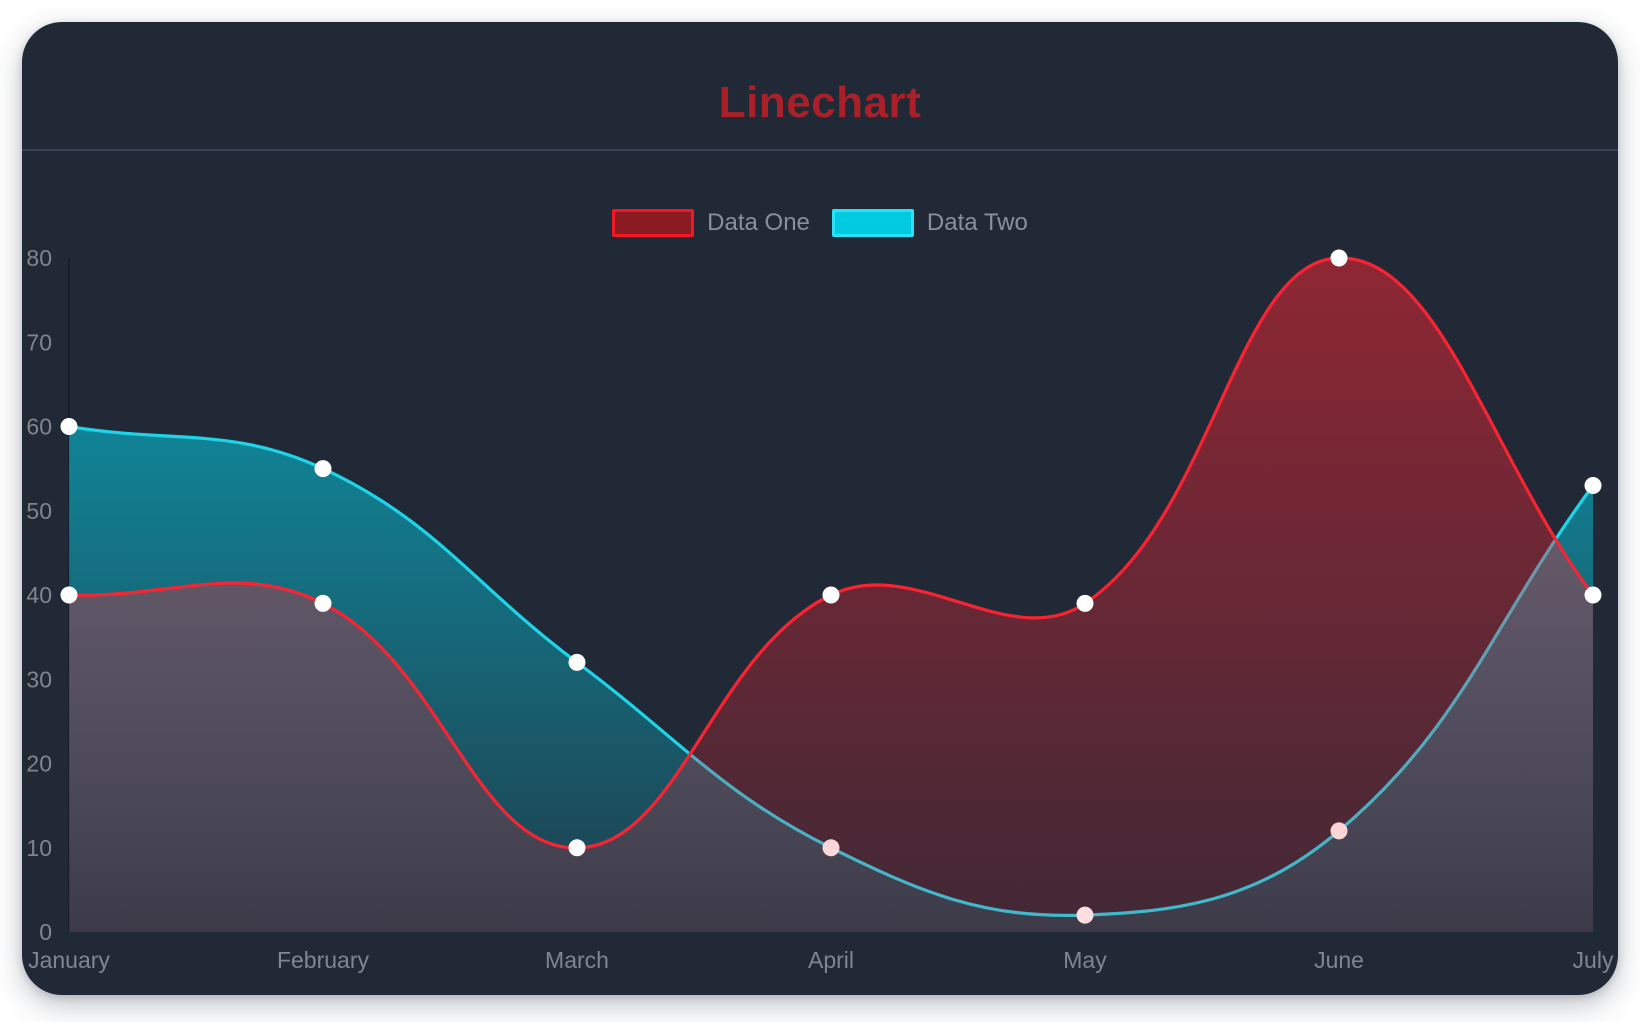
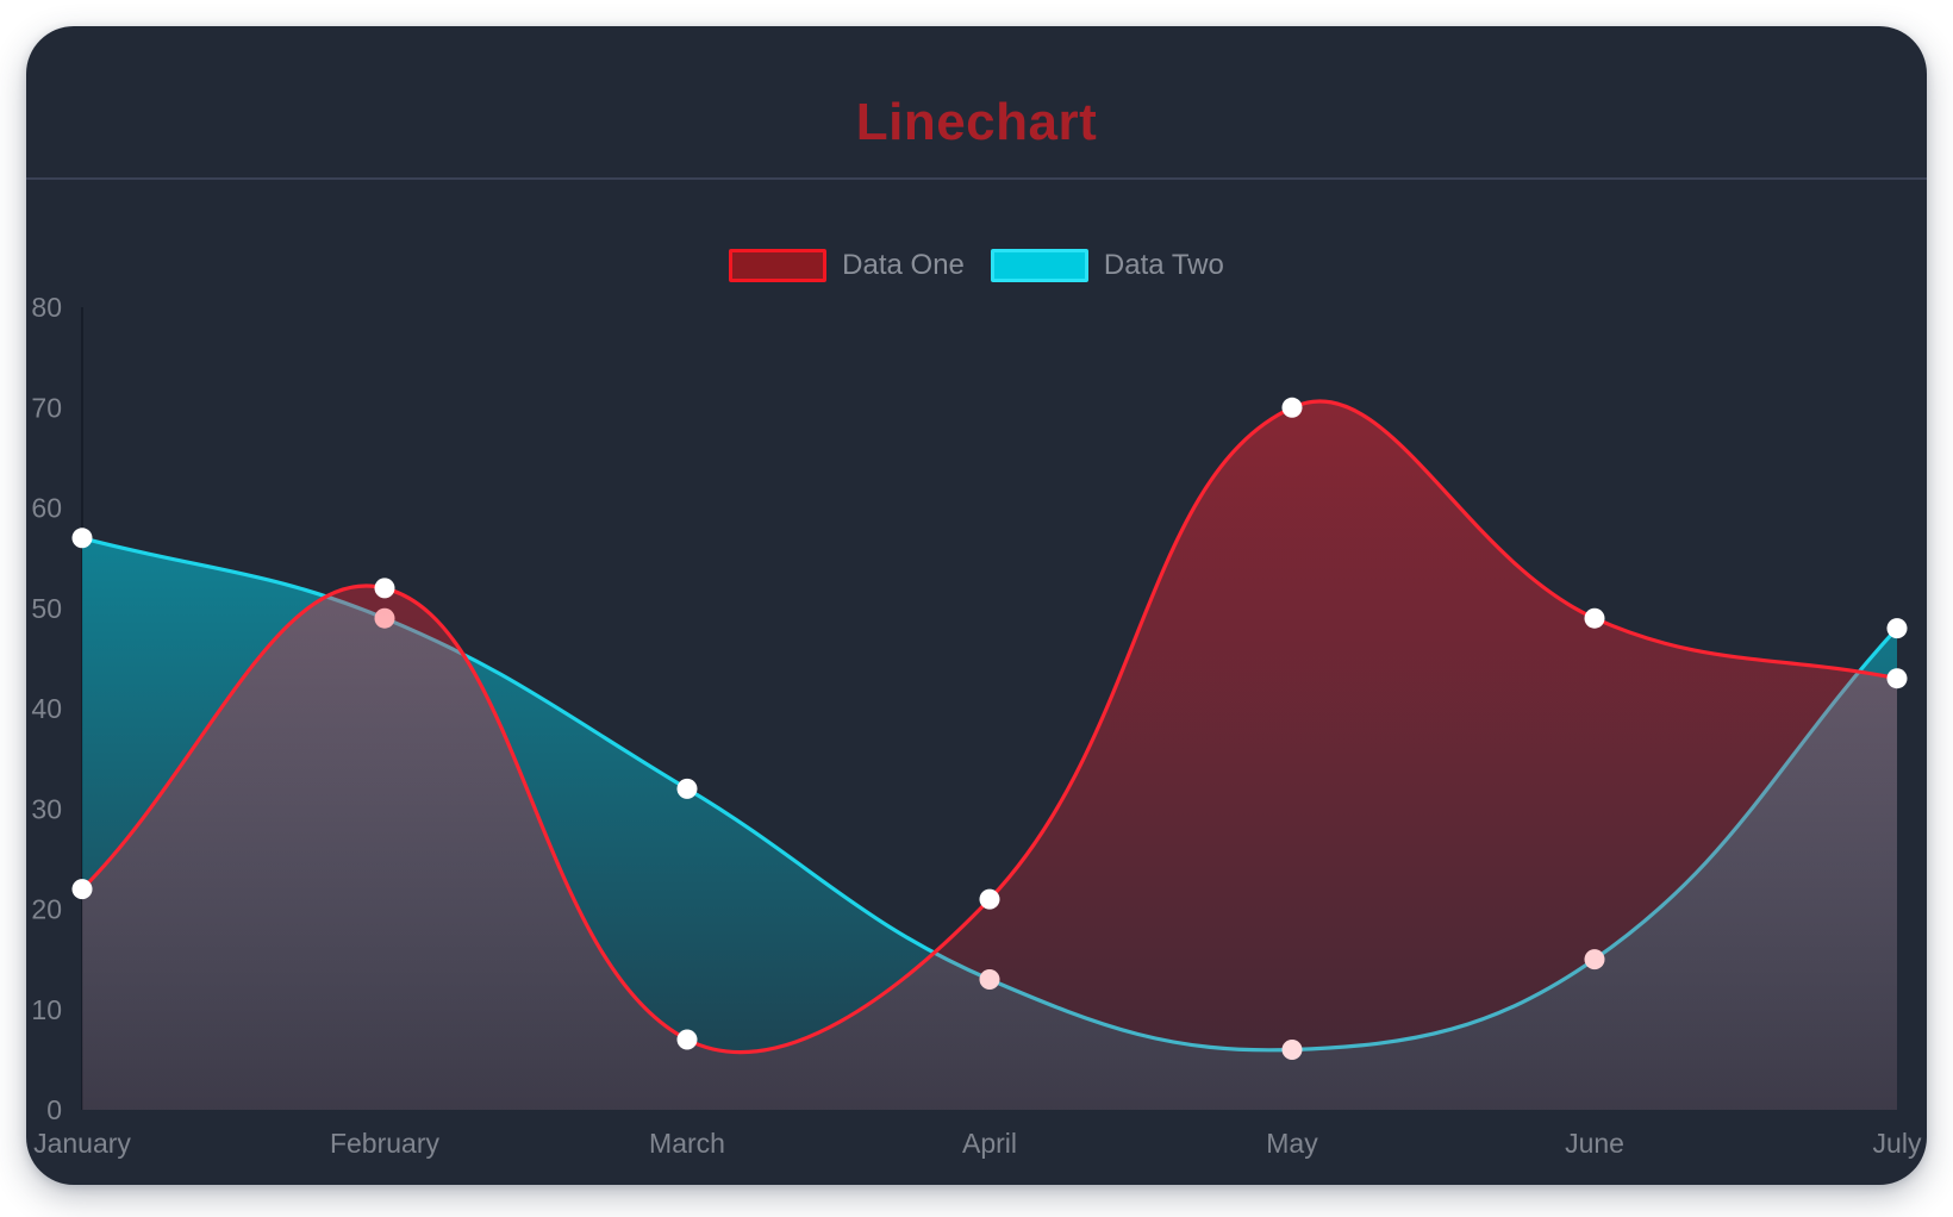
Data One/January: 40 -> 22
Data Two/January: 60 -> 57
Data One/February: 39 -> 52
Data Two/February: 55 -> 49
Data One/March: 10 -> 7
Data One/April: 40 -> 21
Data Two/April: 10 -> 13
Data One/May: 39 -> 70
Data Two/May: 2 -> 6
Data One/June: 80 -> 49
Data Two/June: 12 -> 15
Data One/July: 40 -> 43
Data Two/July: 53 -> 48
